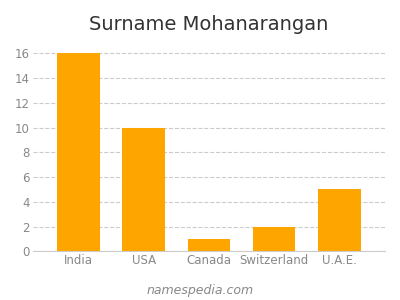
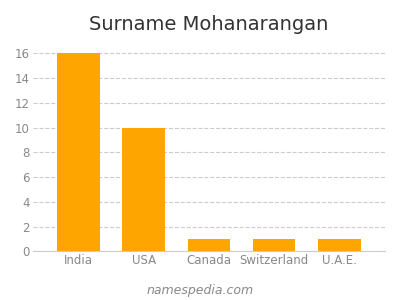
Switzerland: 2 -> 1
U.A.E.: 5 -> 1
